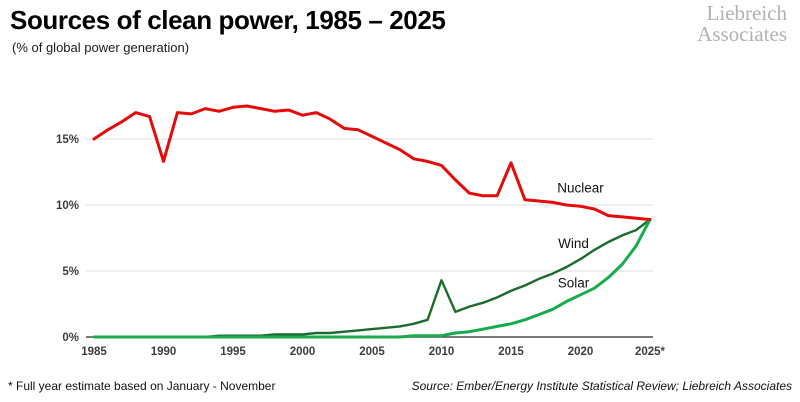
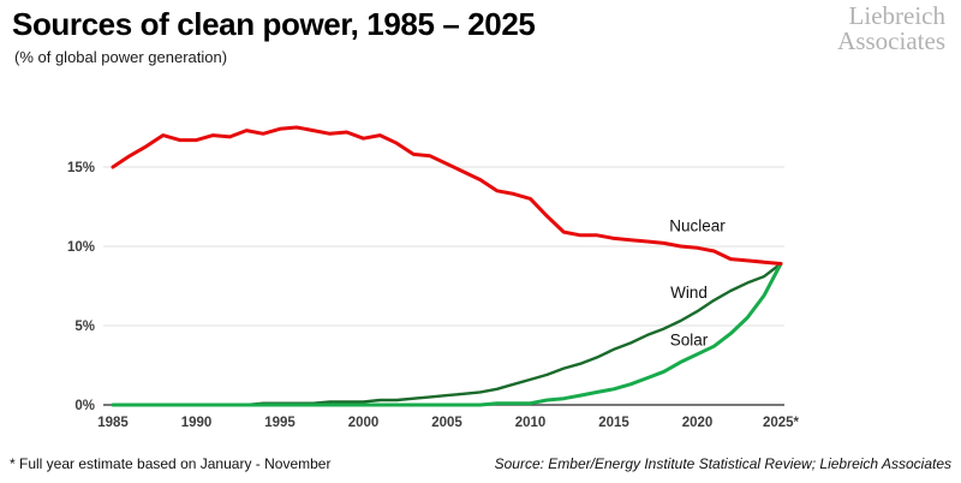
Nuclear/1990: 13.3% -> 16.7%
Wind/2010: 4.3% -> 1.6%
Nuclear/2015: 13.2% -> 10.5%
